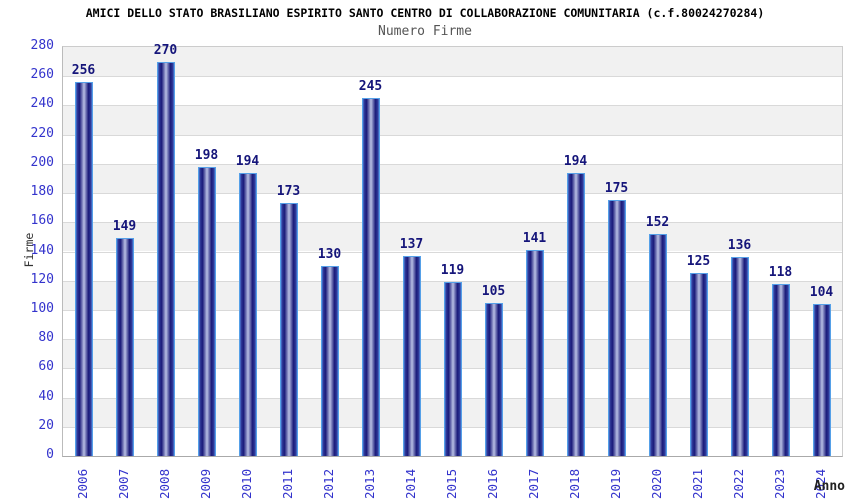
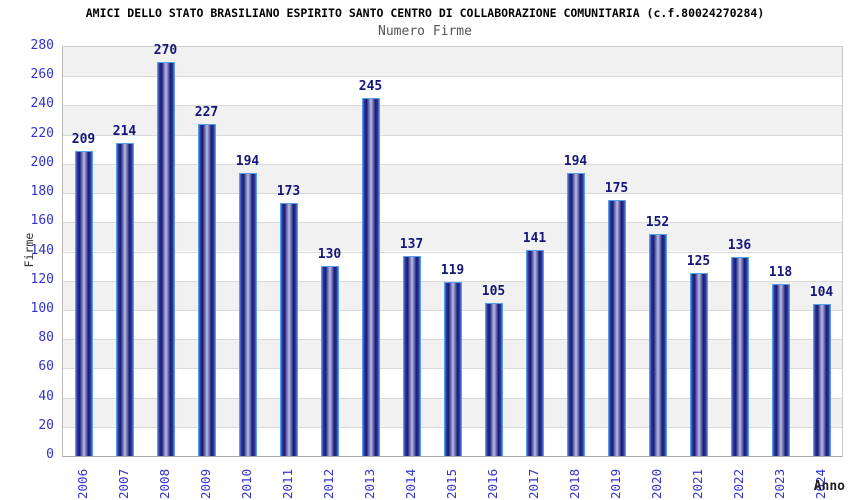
2006: 256 -> 209
2007: 149 -> 214
2009: 198 -> 227
